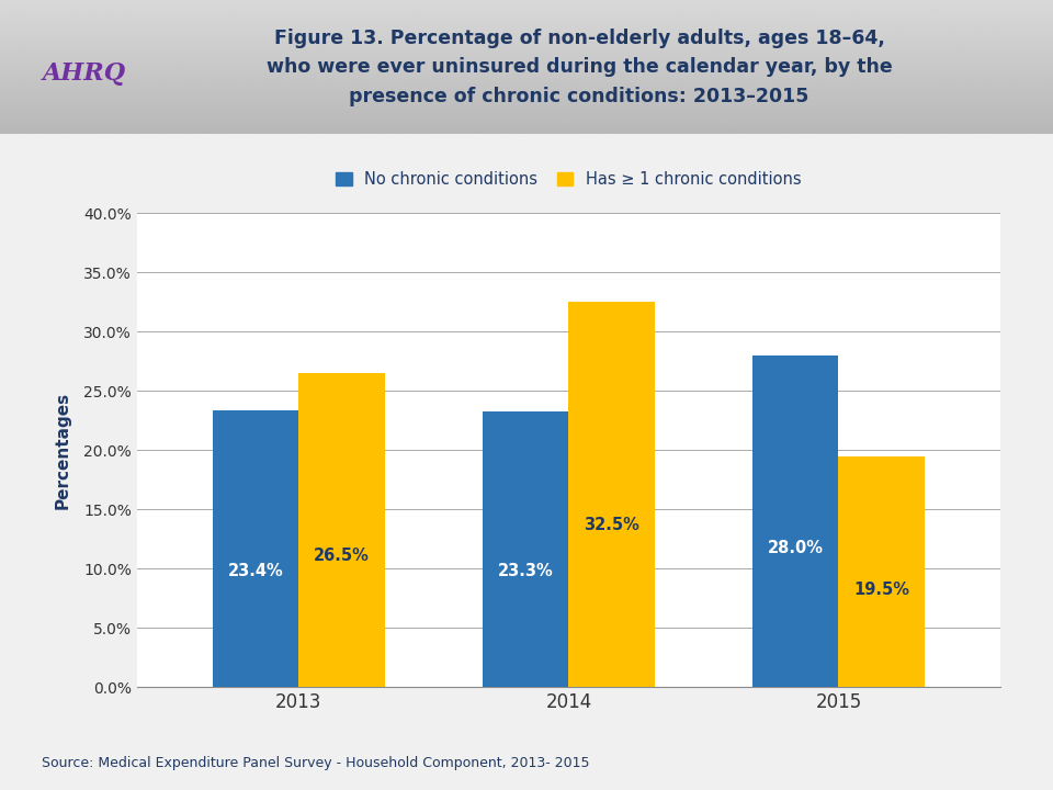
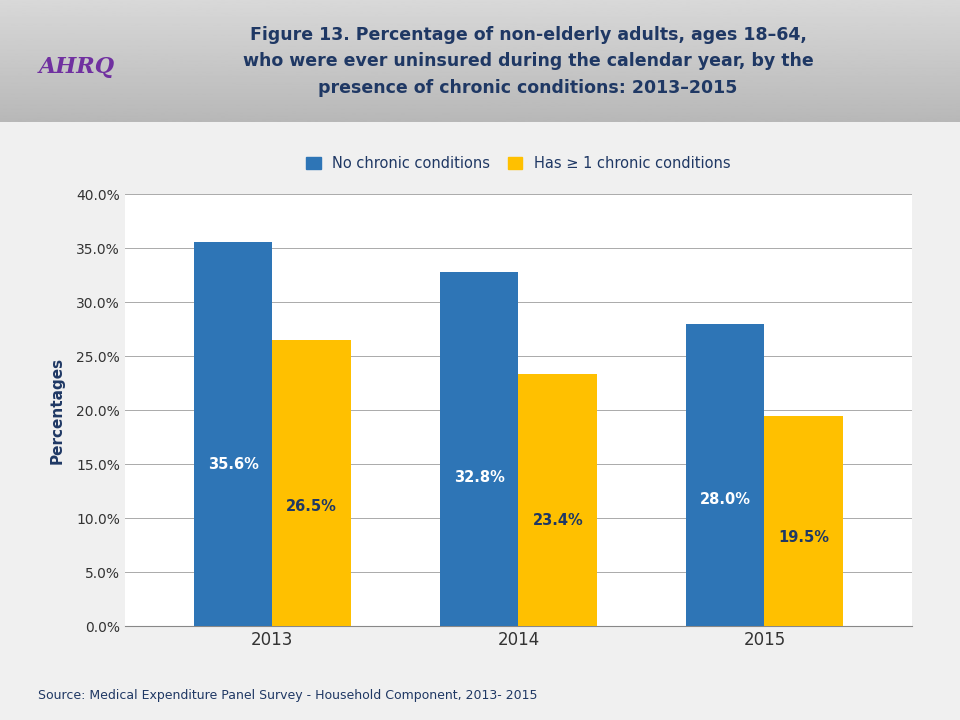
No chronic conditions/2013: 23.4% -> 35.6%
No chronic conditions/2014: 23.3% -> 32.8%
Has ≥ 1 chronic conditions/2014: 32.5% -> 23.4%
